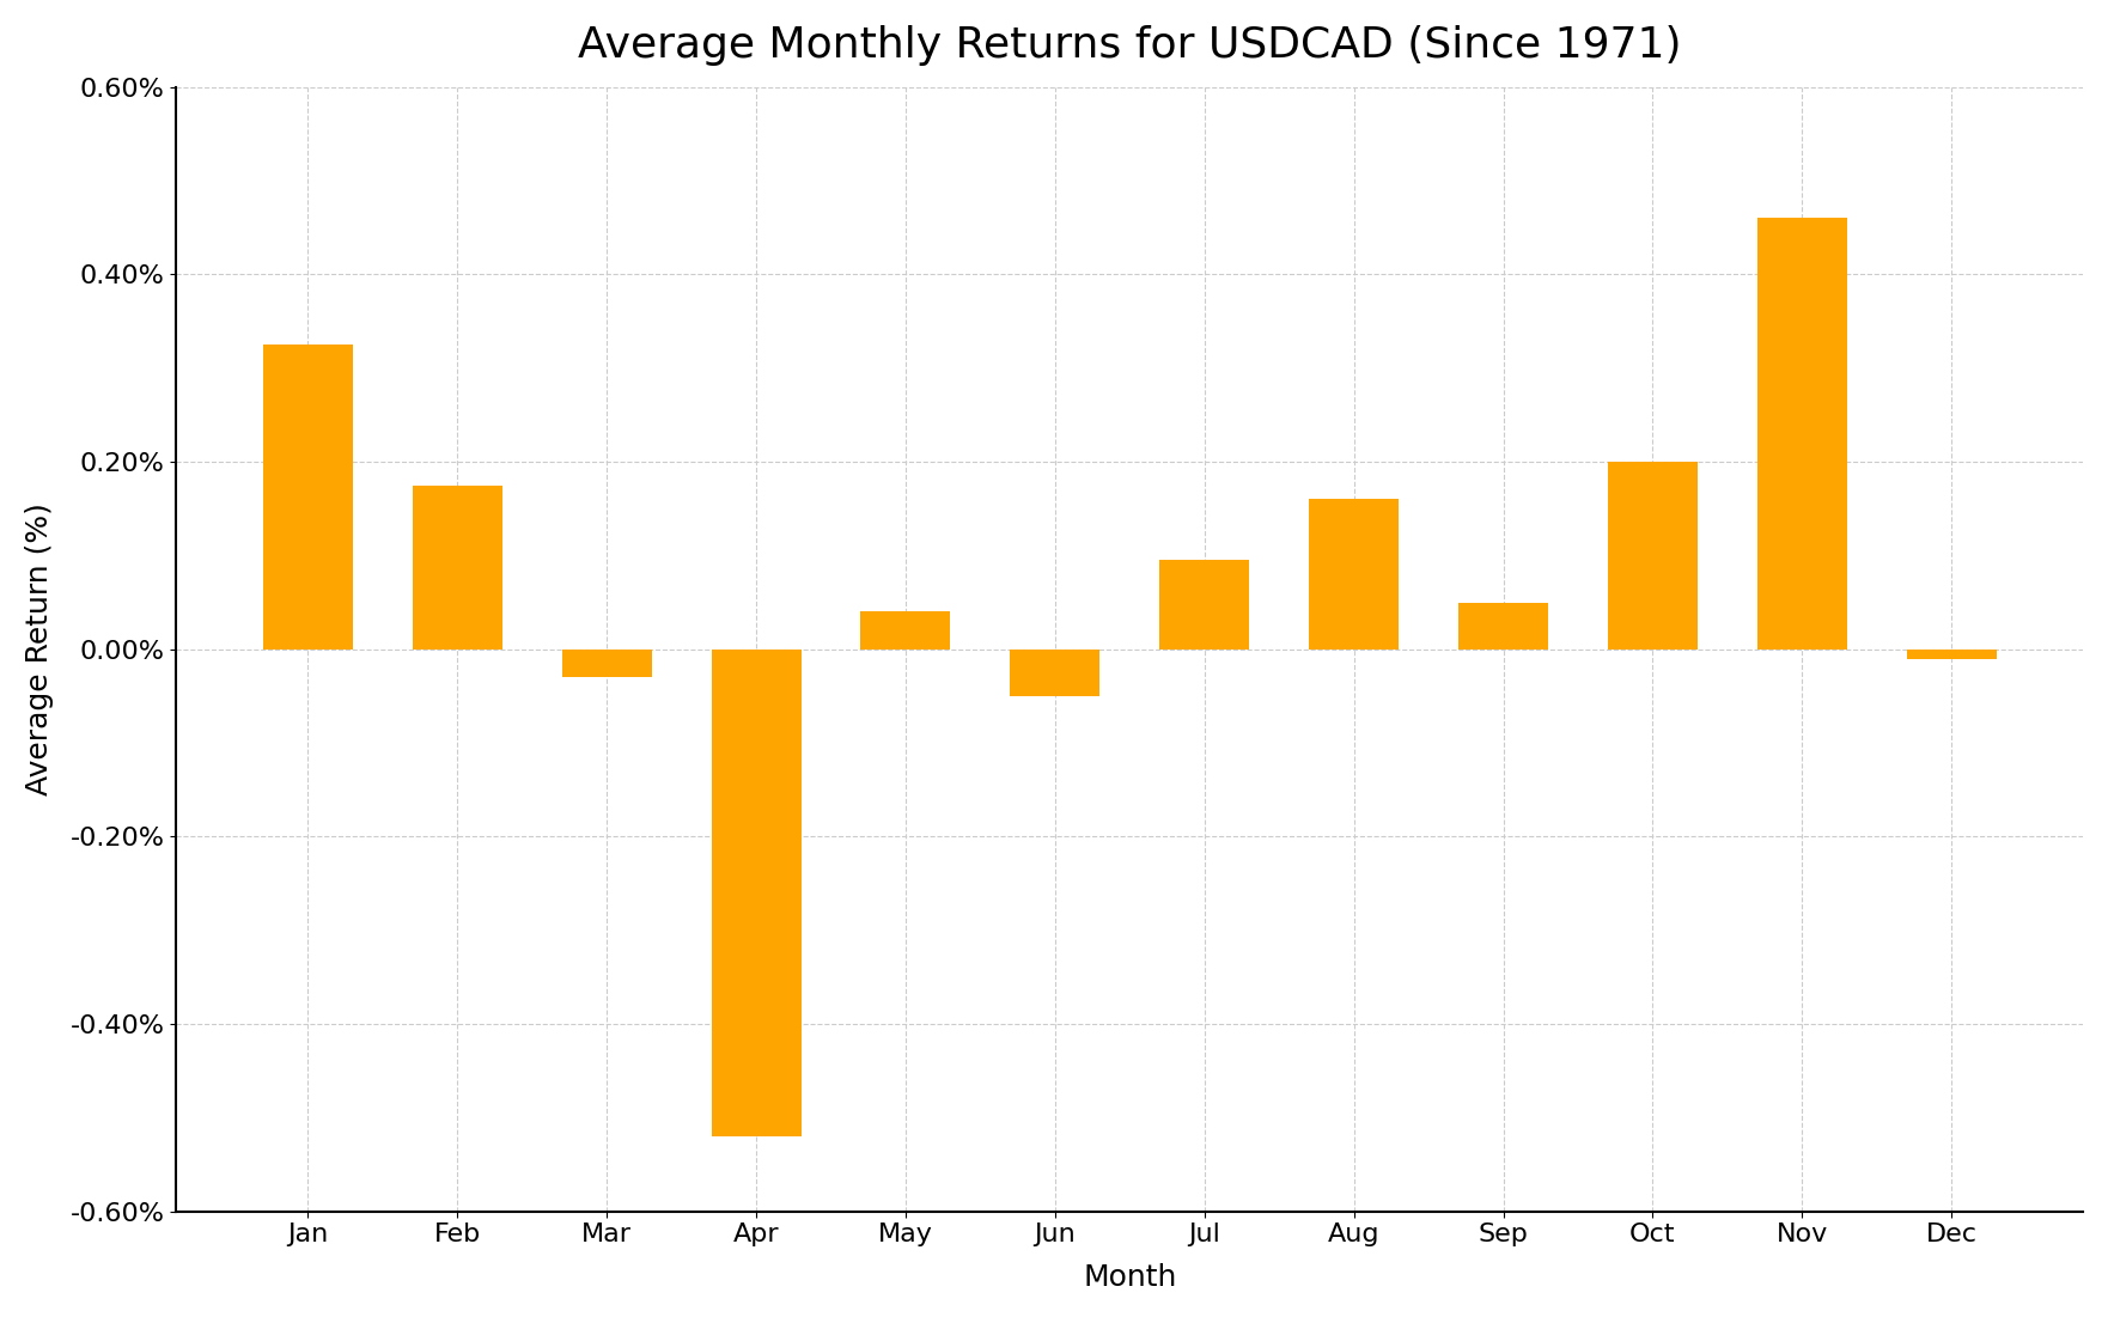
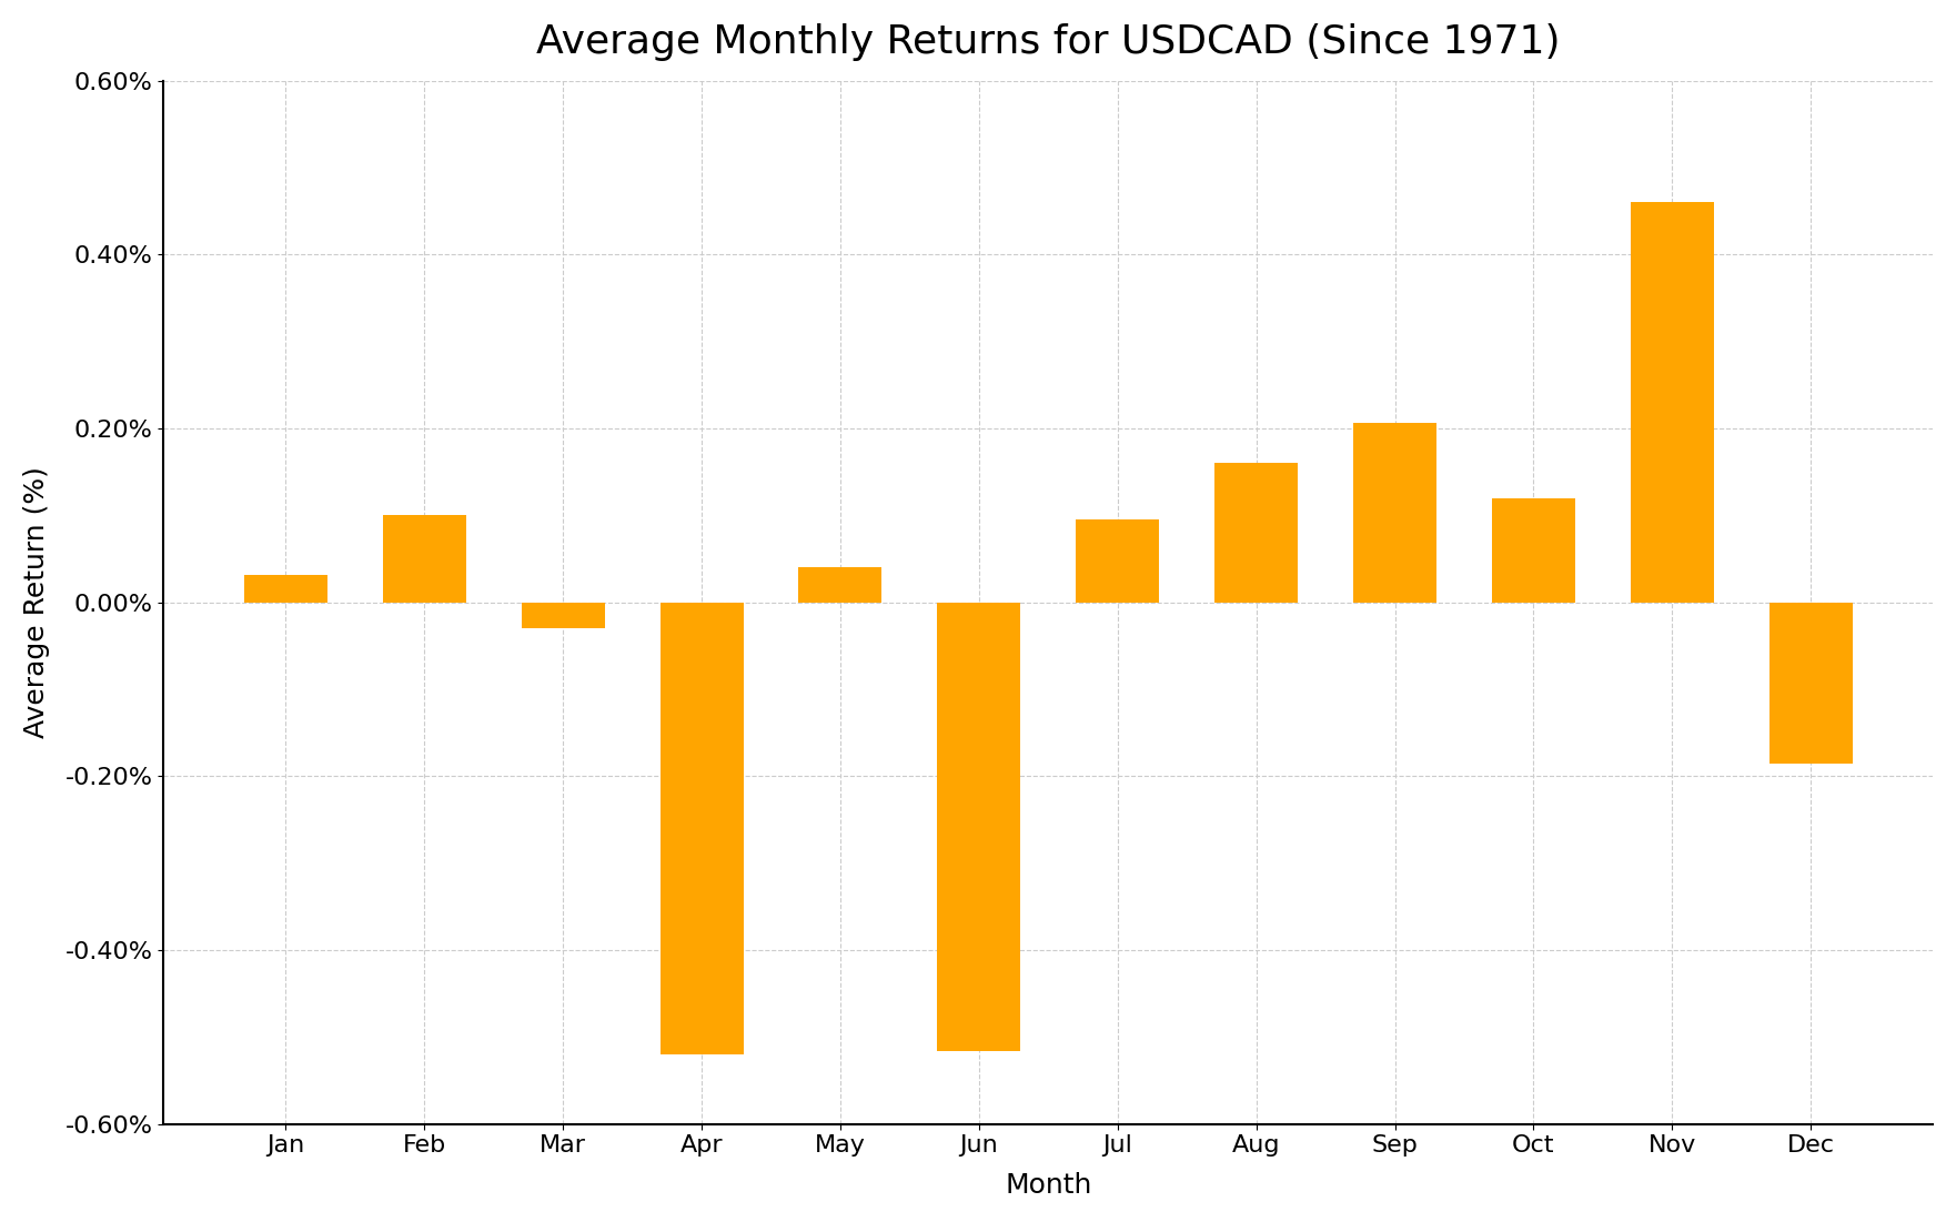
Jan: 0.325% -> 0.032%
Feb: 0.175% -> 0.100%
Jun: -0.050% -> -0.516%
Sep: 0.050% -> 0.206%
Oct: 0.200% -> 0.120%
Dec: -0.010% -> -0.186%
